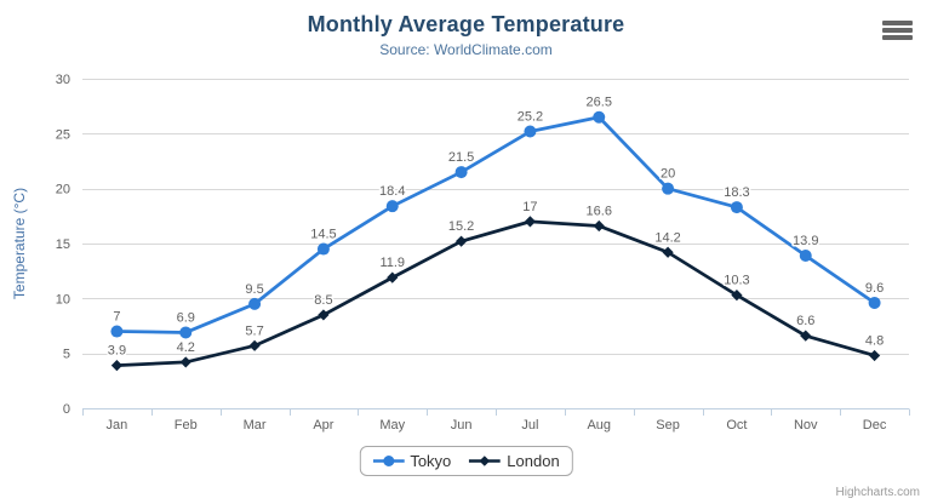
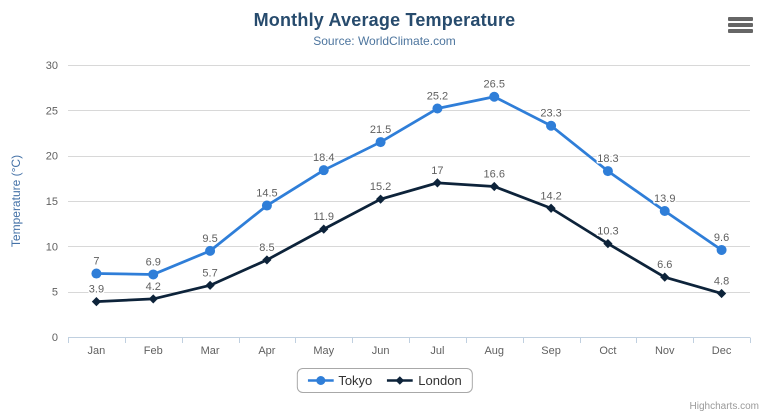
Tokyo/Sep: 20 -> 23.3
